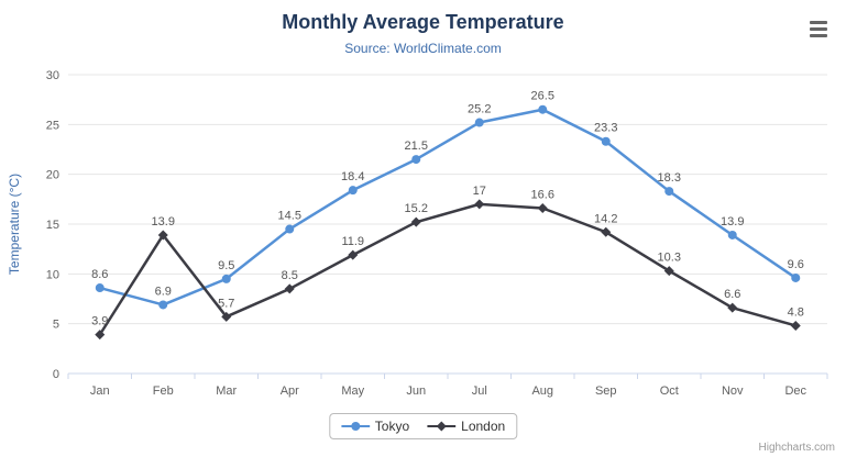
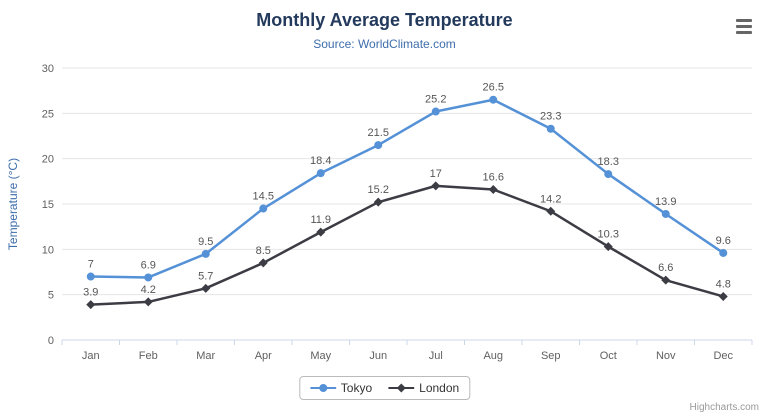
Tokyo/Jan: 8.6 -> 7
London/Feb: 13.9 -> 4.2
